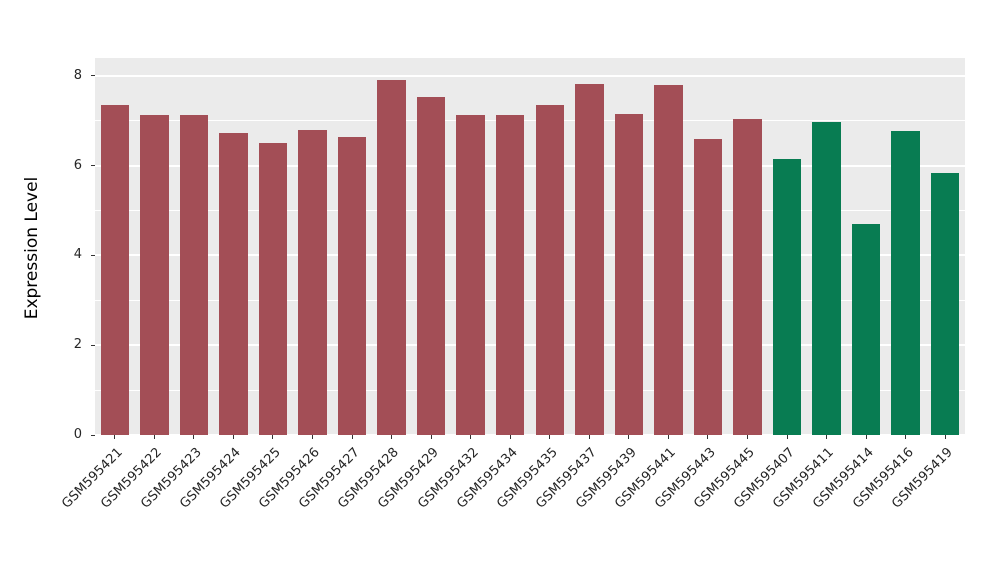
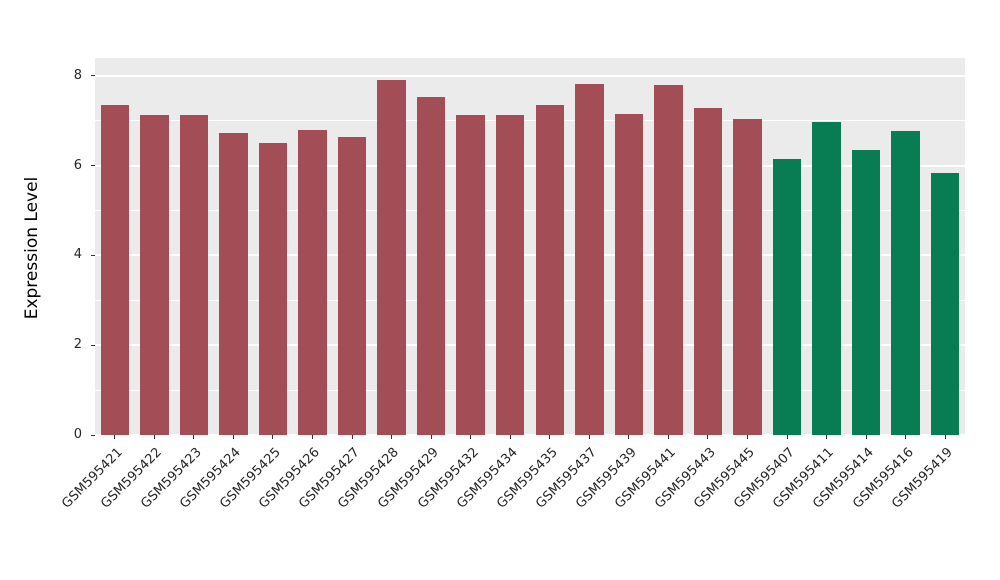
GSM595443: 6.6 -> 7.3
GSM595414: 4.7 -> 6.3
